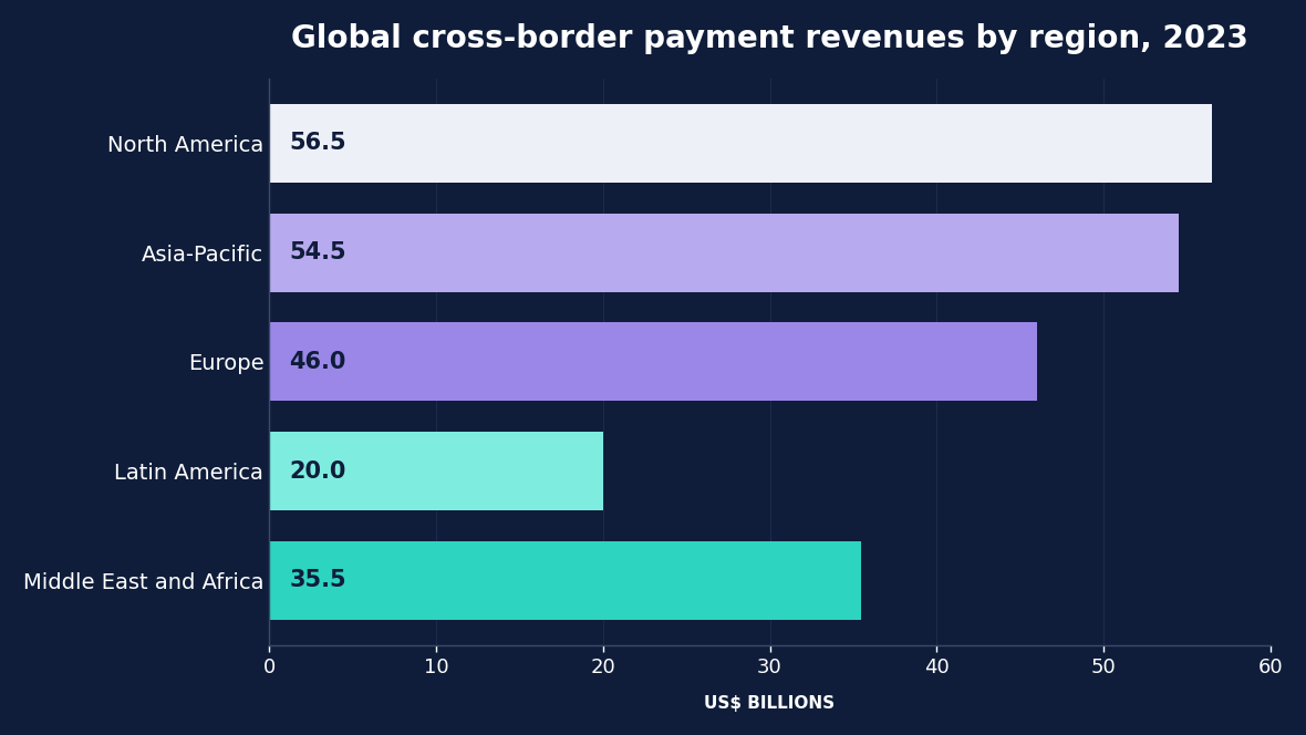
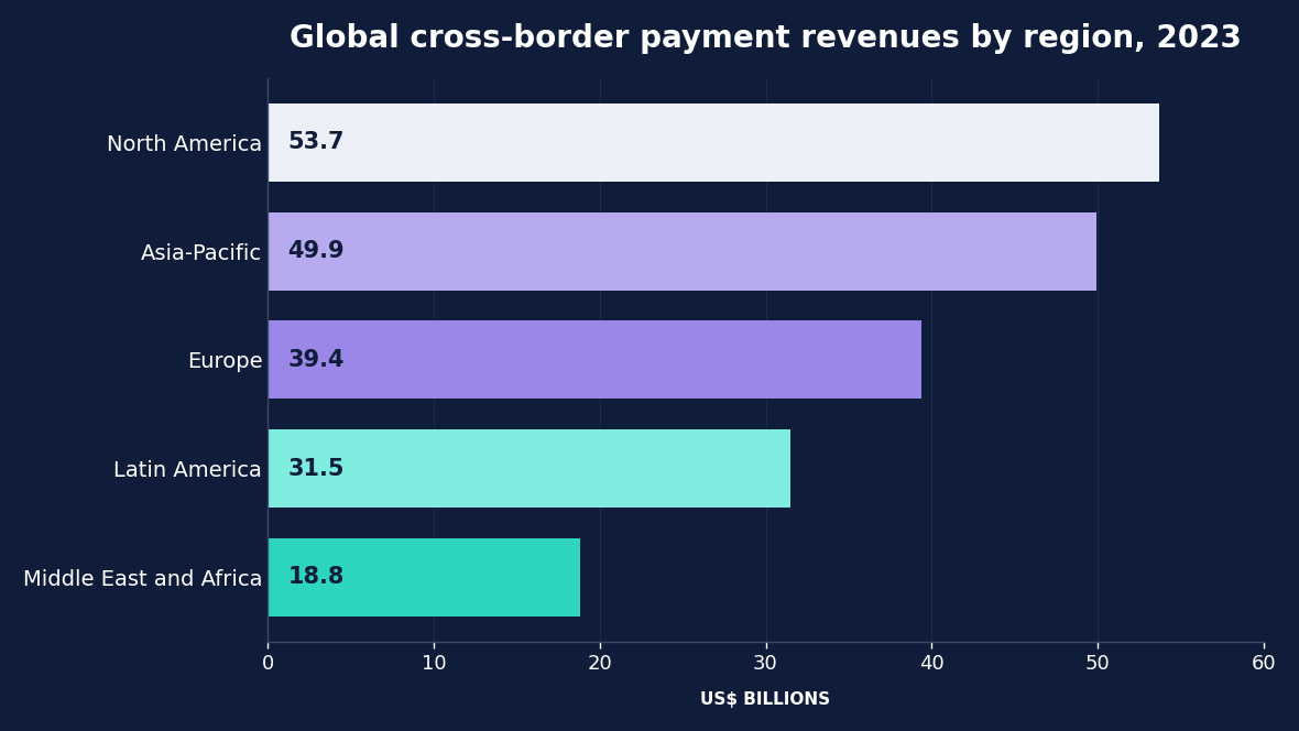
North America: 56.5 -> 53.7
Asia-Pacific: 54.5 -> 49.9
Europe: 46.0 -> 39.4
Latin America: 20.0 -> 31.5
Middle East and Africa: 35.5 -> 18.8
